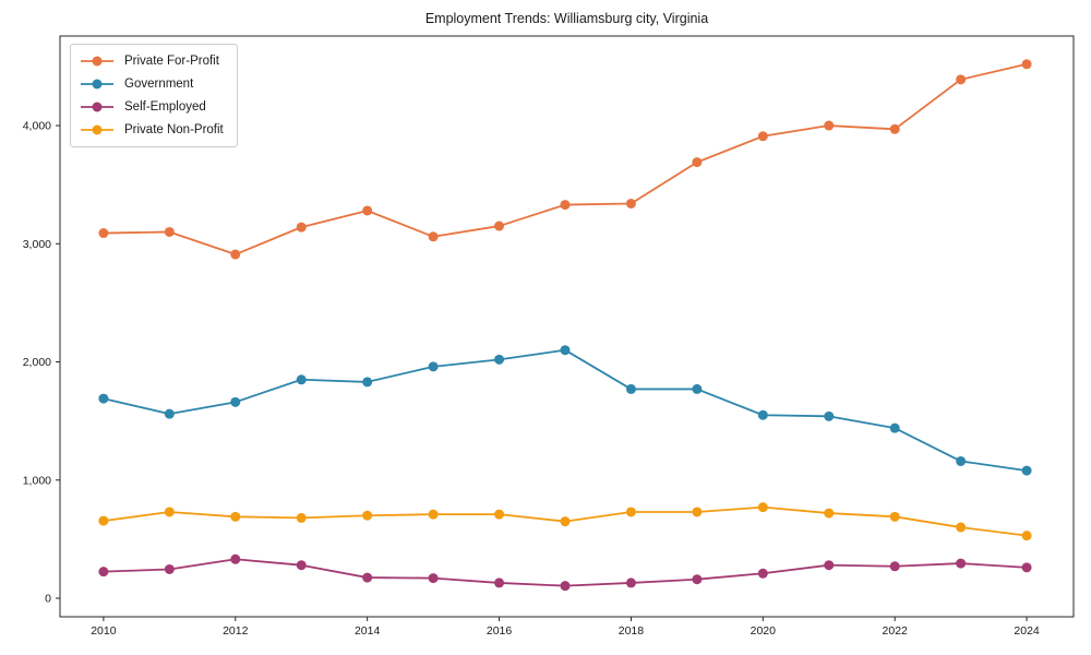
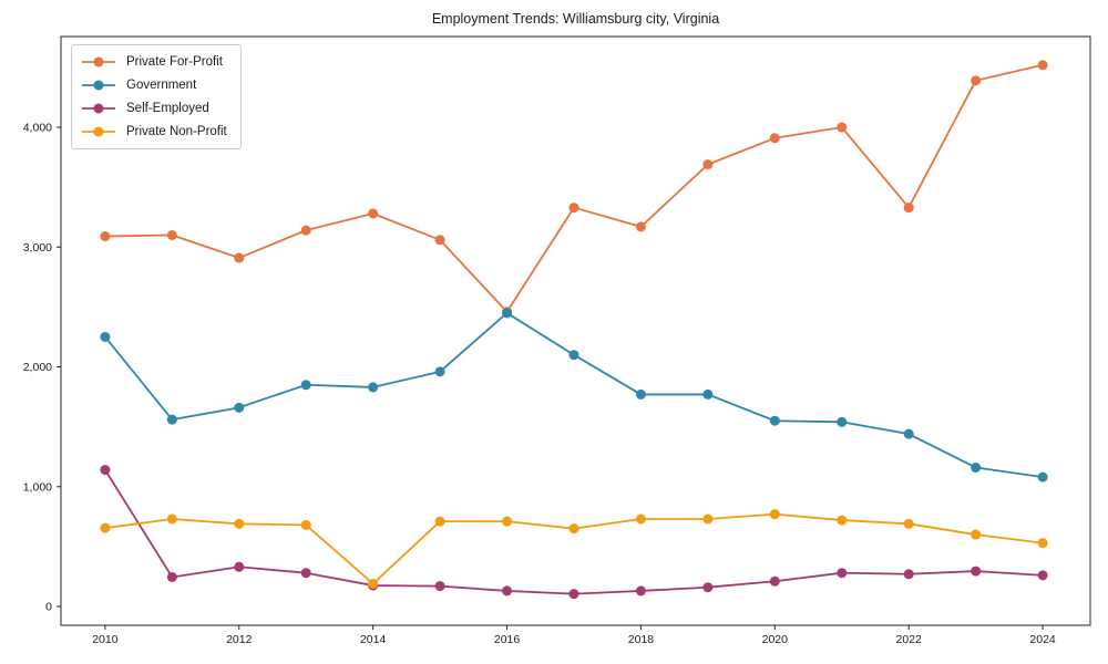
Government/2010: 1690 -> 2250
Self-Employed/2010: 220 -> 1140
Private Non-Profit/2014: 700 -> 190
Private For-Profit/2016: 3150 -> 2460
Government/2016: 2020 -> 2450
Private For-Profit/2018: 3340 -> 3170
Private For-Profit/2022: 3970 -> 3330
